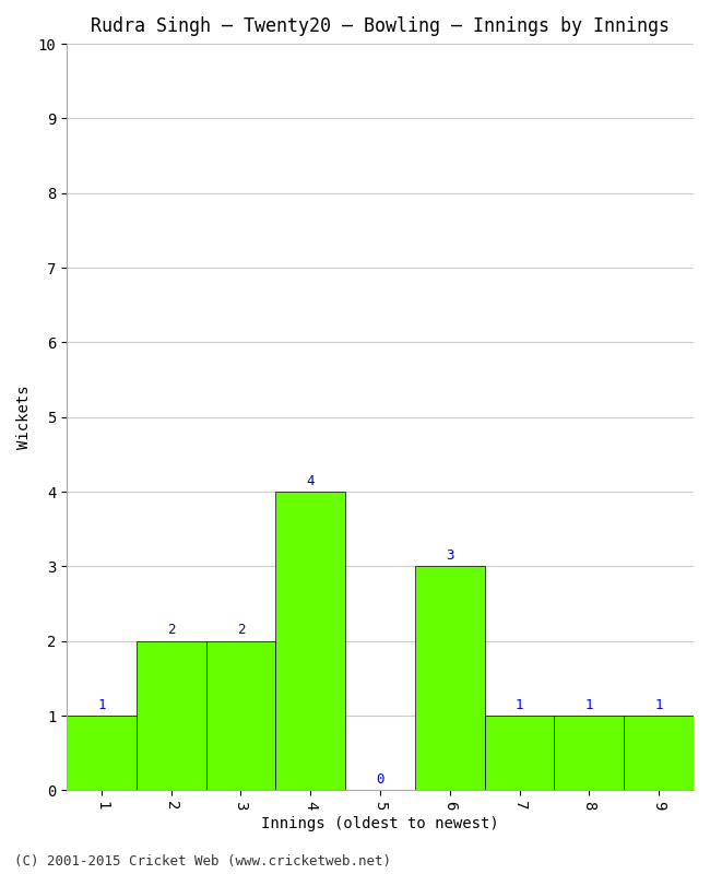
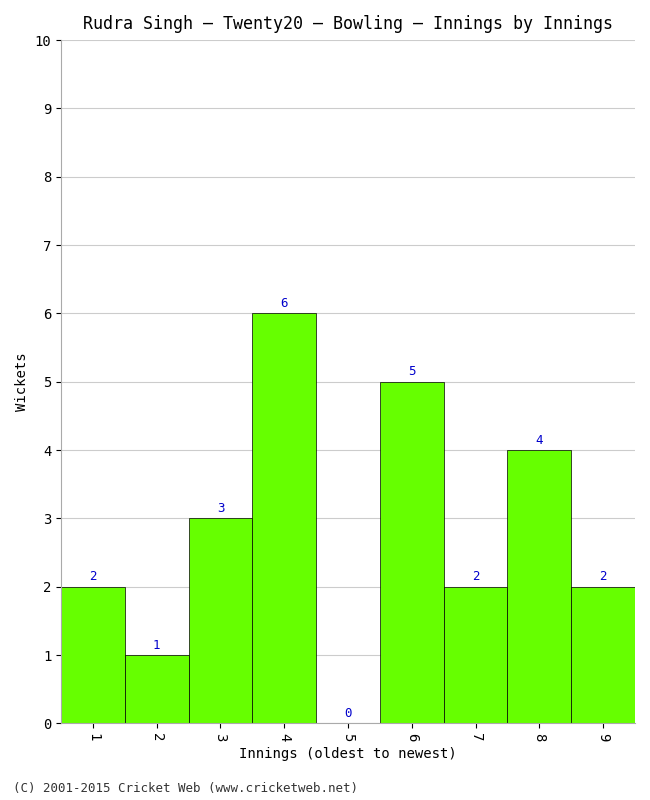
1: 1 -> 2
2: 2 -> 1
3: 2 -> 3
4: 4 -> 6
6: 3 -> 5
7: 1 -> 2
8: 1 -> 4
9: 1 -> 2
